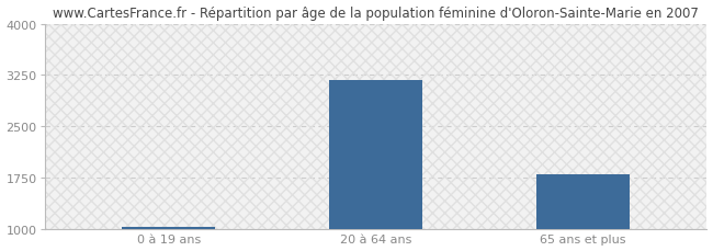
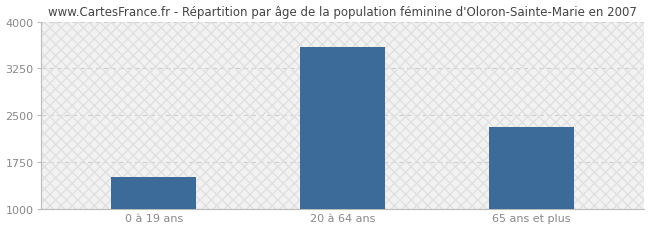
0 à 19 ans: 1040 -> 1520
20 à 64 ans: 3170 -> 3600
65 ans et plus: 1800 -> 2320
